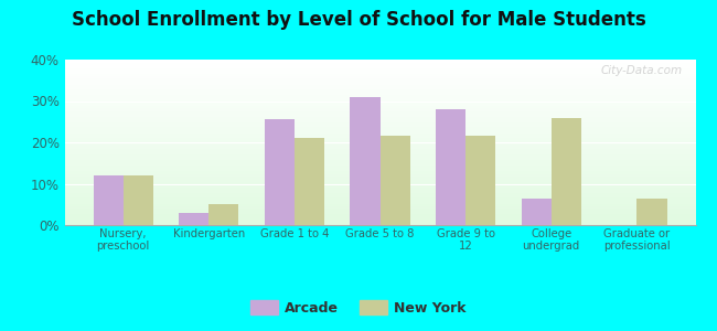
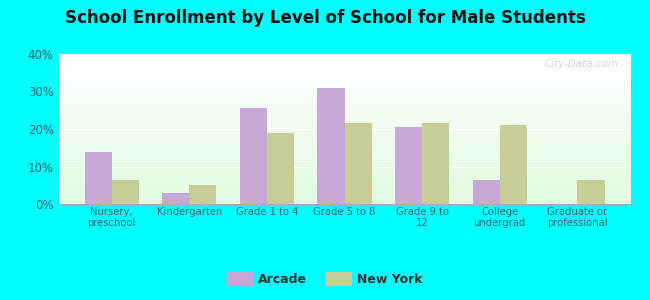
Arcade/Nursery, preschool: 12.0% -> 14.0%
New York/Nursery, preschool: 12.0% -> 6.5%
New York/Grade 1 to 4: 21.0% -> 19.0%
Arcade/Grade 9 to 12: 28.0% -> 20.5%
New York/College undergrad: 26.0% -> 21.0%
